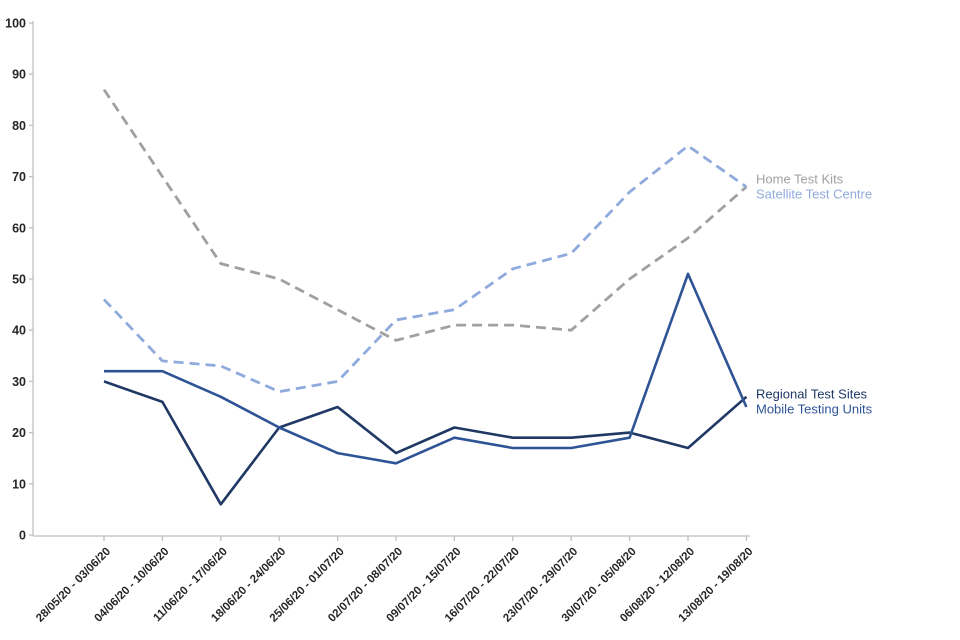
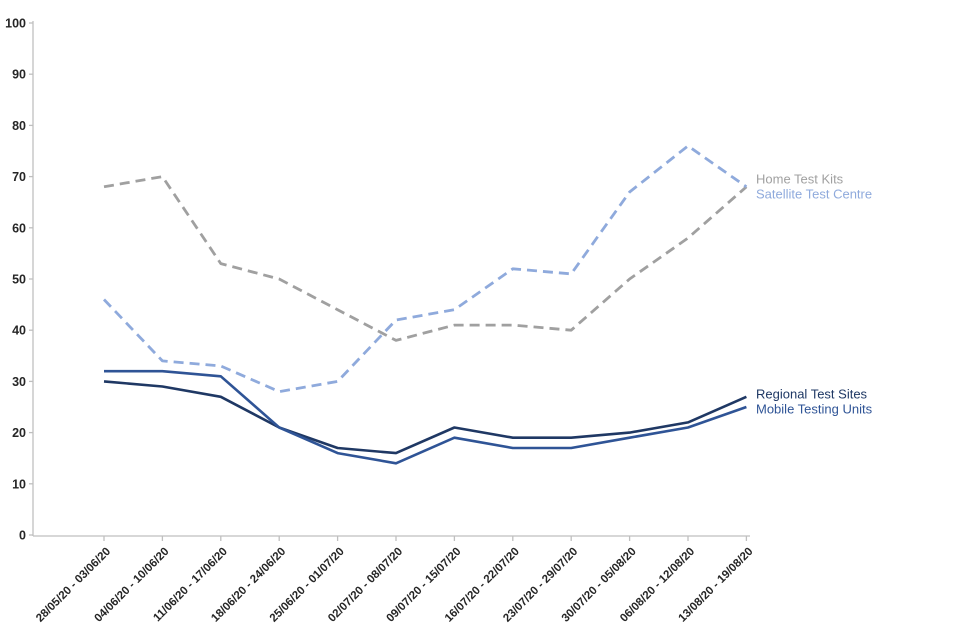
Home Test Kits/28/05/20 - 03/06/20: 87 -> 68
Regional Test Sites/04/06/20 - 10/06/20: 26 -> 29
Regional Test Sites/11/06/20 - 17/06/20: 6 -> 27
Mobile Testing Units/11/06/20 - 17/06/20: 27 -> 31
Regional Test Sites/25/06/20 - 01/07/20: 25 -> 17
Satellite Test Centre/23/07/20 - 29/07/20: 55 -> 51
Regional Test Sites/06/08/20 - 12/08/20: 17 -> 22
Mobile Testing Units/06/08/20 - 12/08/20: 51 -> 21
